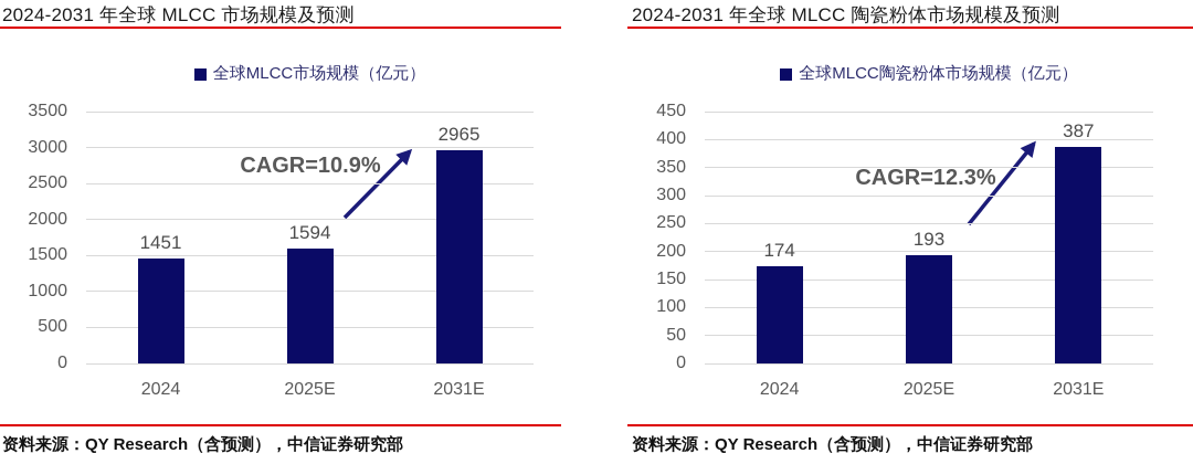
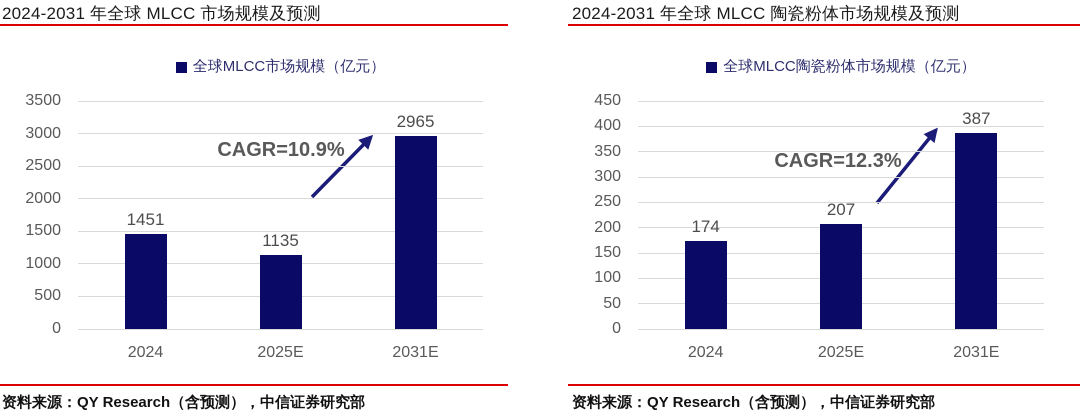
2024-2031 年全球 MLCC 市场规模及预测/2025E: 1594 -> 1135
2024-2031 年全球 MLCC 陶瓷粉体市场规模及预测/2025E: 193 -> 207
